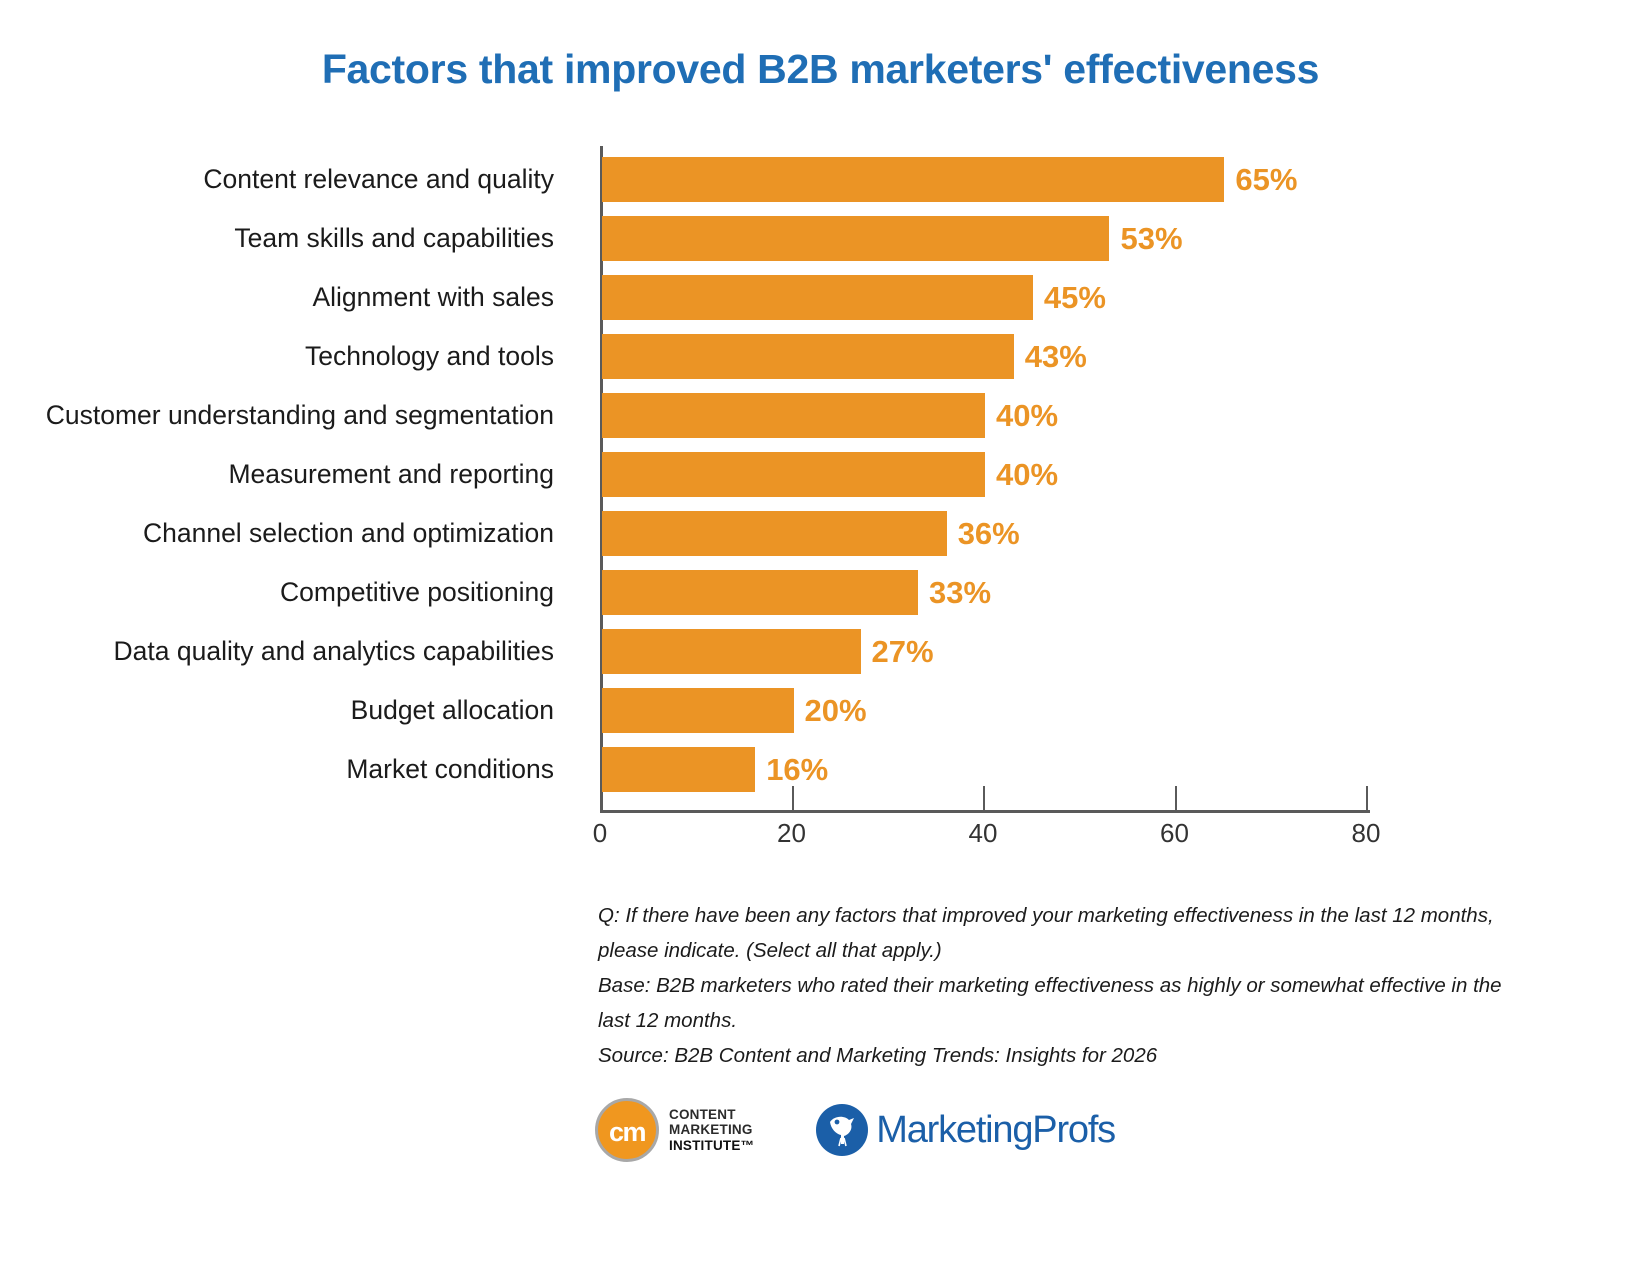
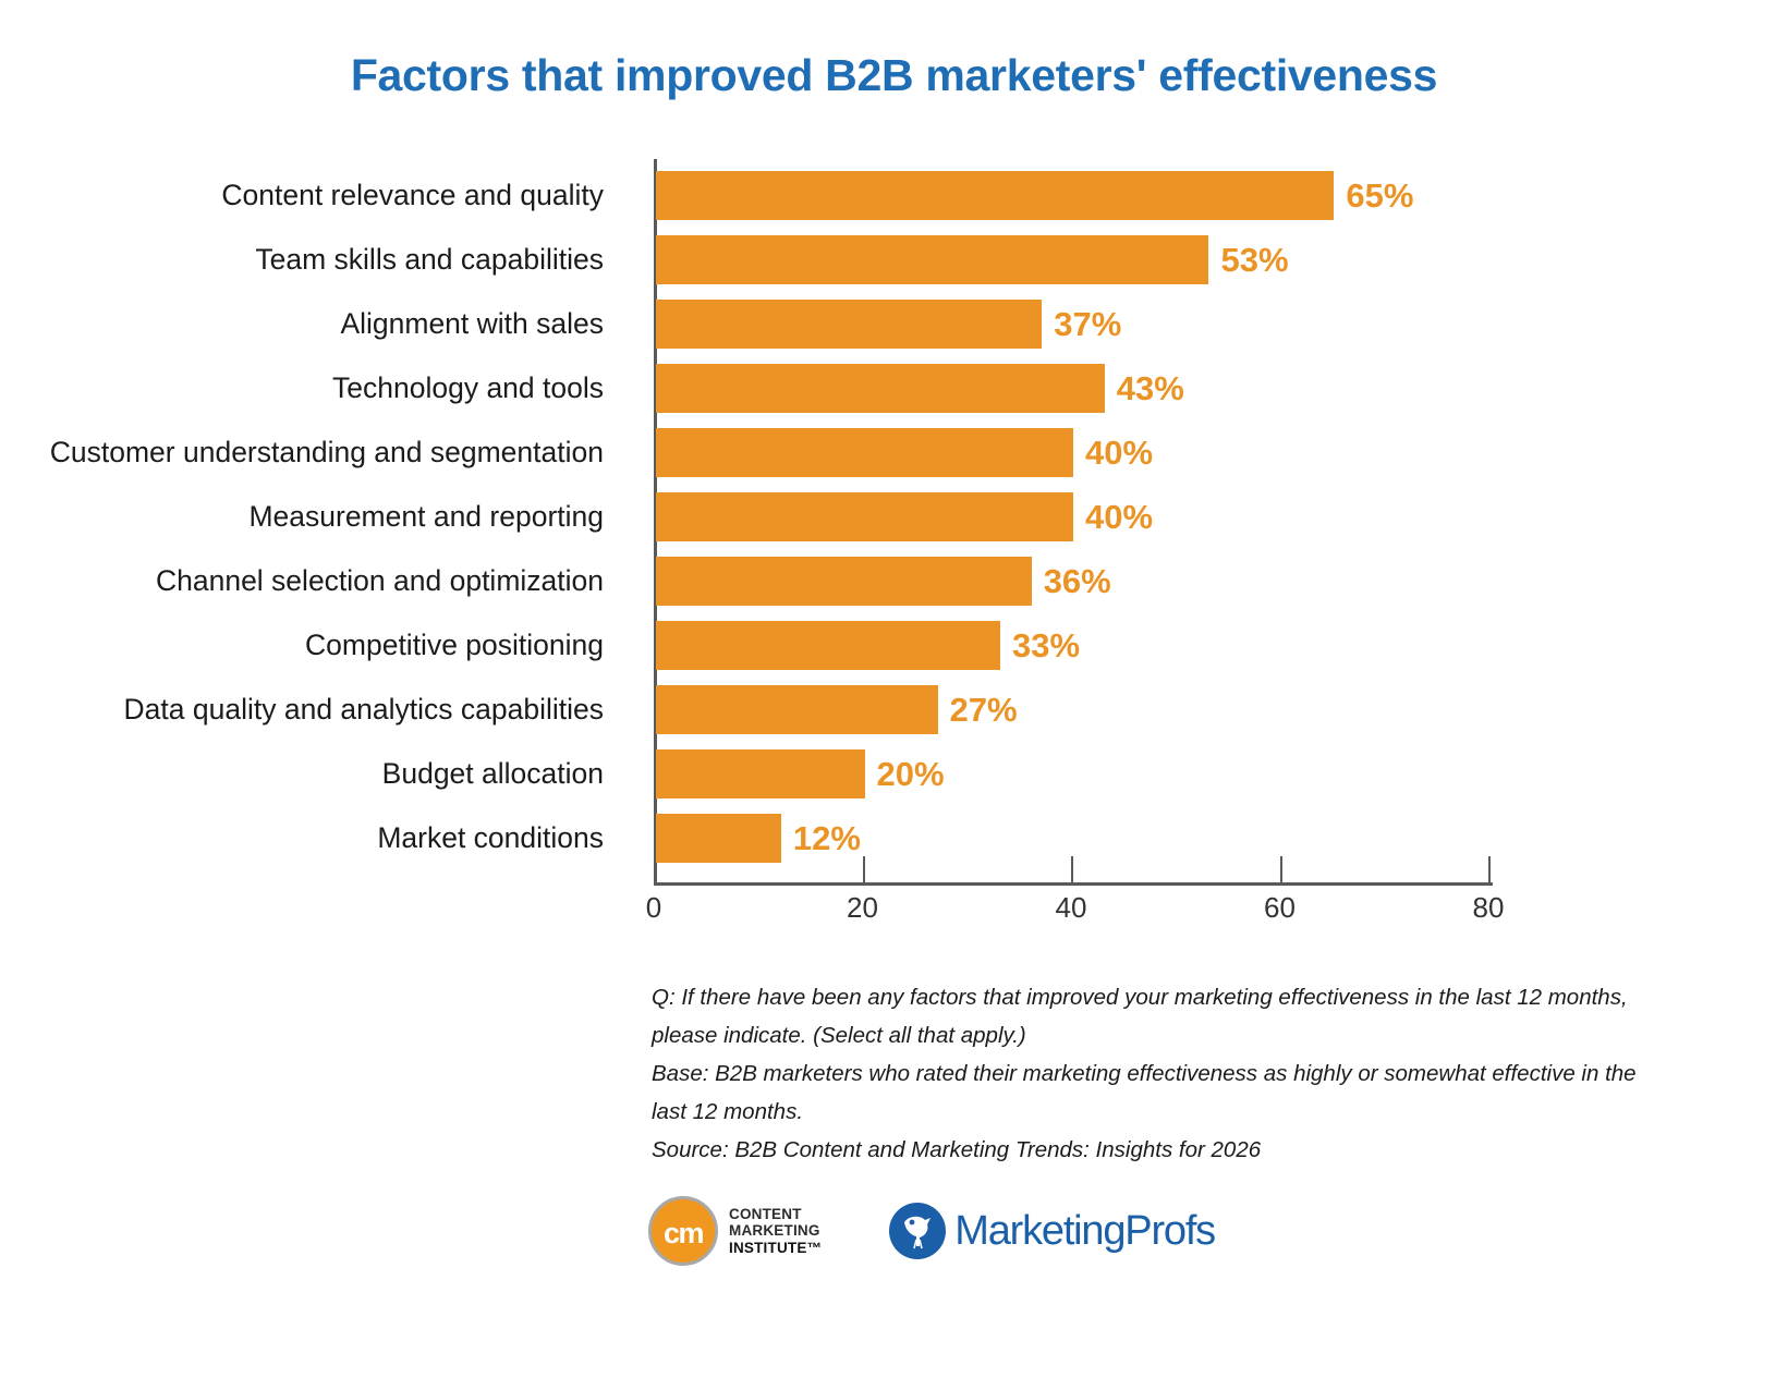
Alignment with sales: 45% -> 37%
Market conditions: 16% -> 12%
